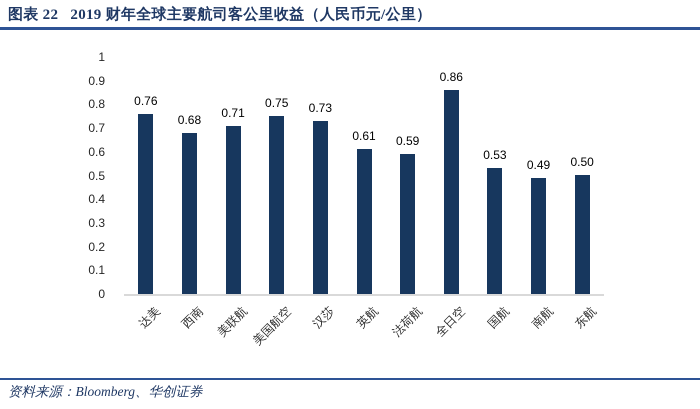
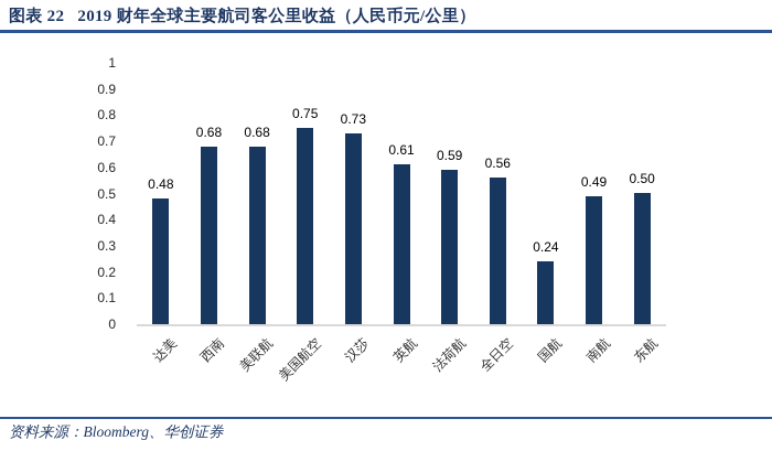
达美: 0.76 -> 0.48
美联航: 0.71 -> 0.68
全日空: 0.86 -> 0.56
国航: 0.53 -> 0.24
